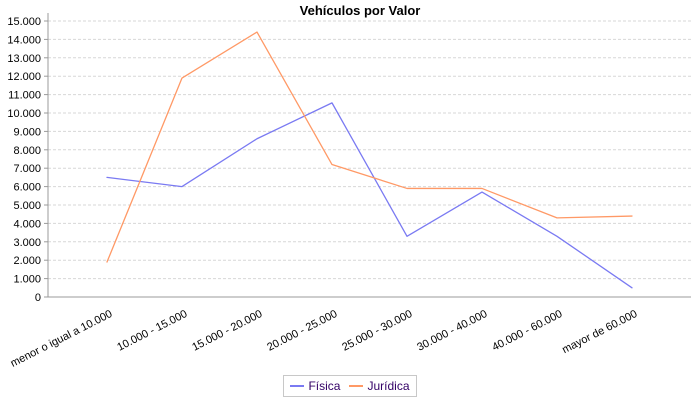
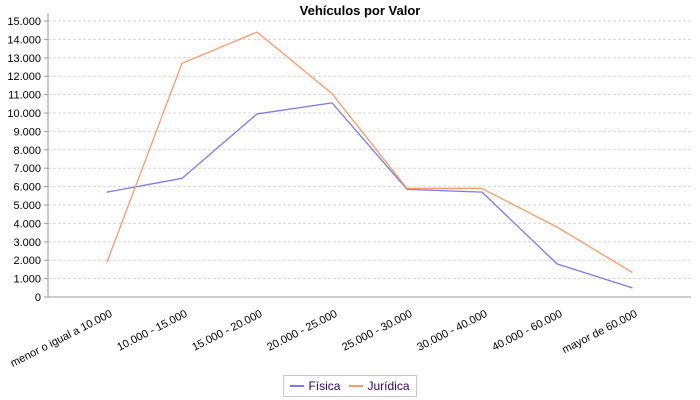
Física/menor o igual a 10.000: 6500 -> 5700
Física/10.000 - 15.000: 6000 -> 6400
Jurídica/10.000 - 15.000: 11900 -> 12700
Física/15.000 - 20.000: 8600 -> 10000
Jurídica/20.000 - 25.000: 7200 -> 11000
Física/25.000 - 30.000: 3300 -> 5800
Física/40.000 - 60.000: 3300 -> 1800
Jurídica/40.000 - 60.000: 4300 -> 3800
Jurídica/mayor de 60.000: 4400 -> 1400
